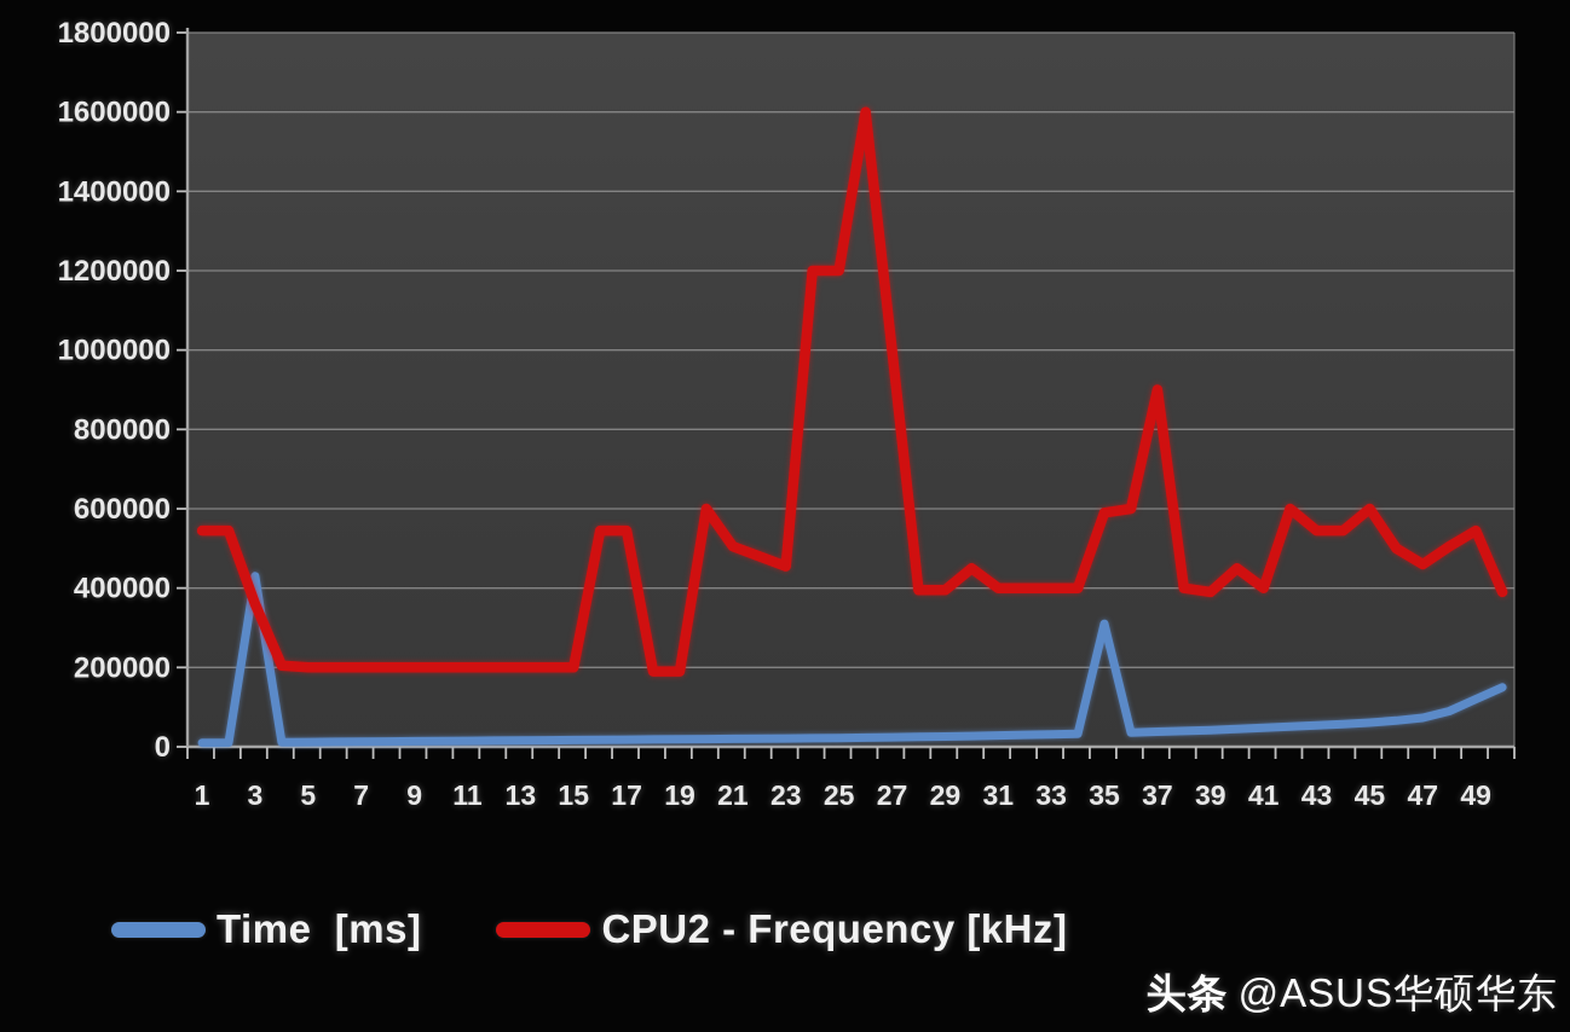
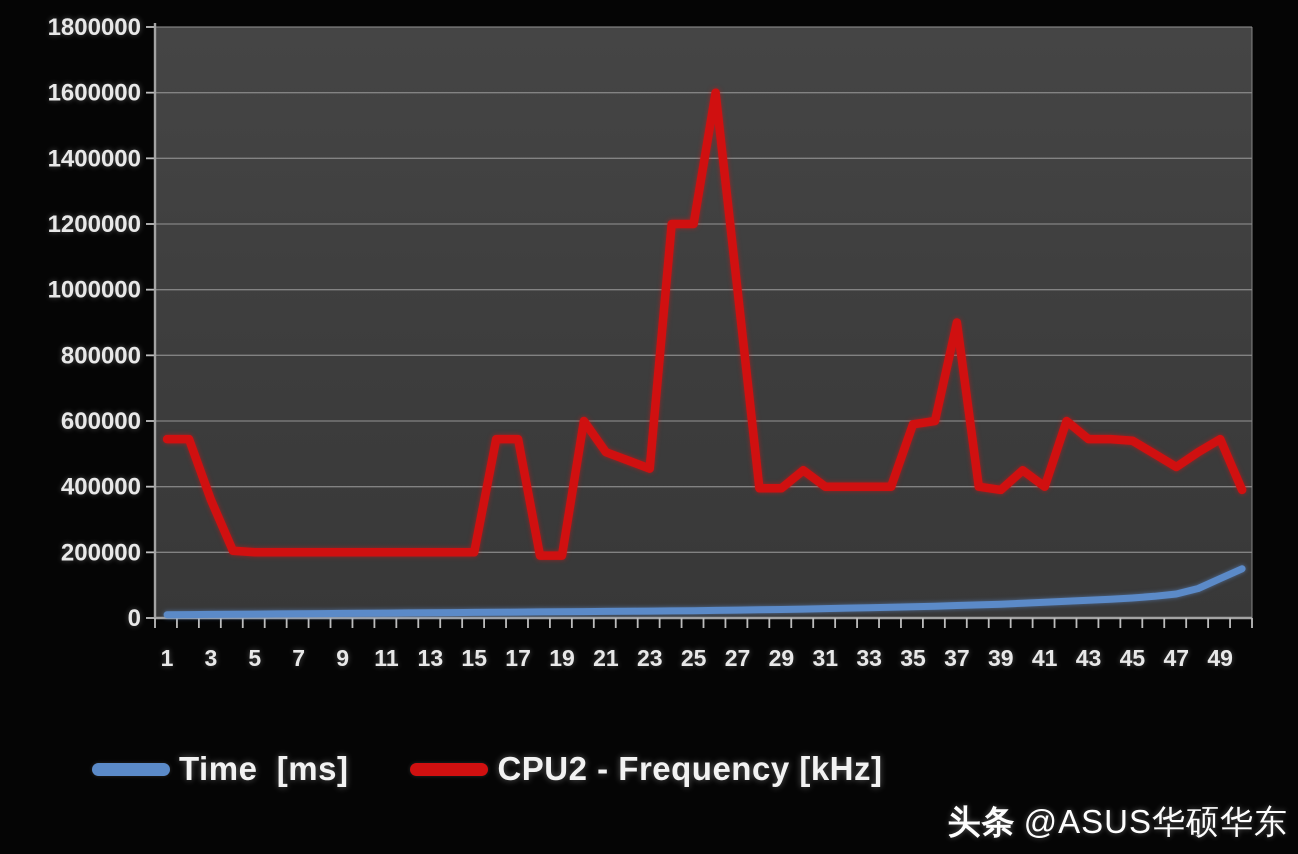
Time [ms]/3: 430000 -> 10000
Time [ms]/35: 310000 -> 30000
CPU2 - Frequency [kHz]/45: 600000 -> 540000
